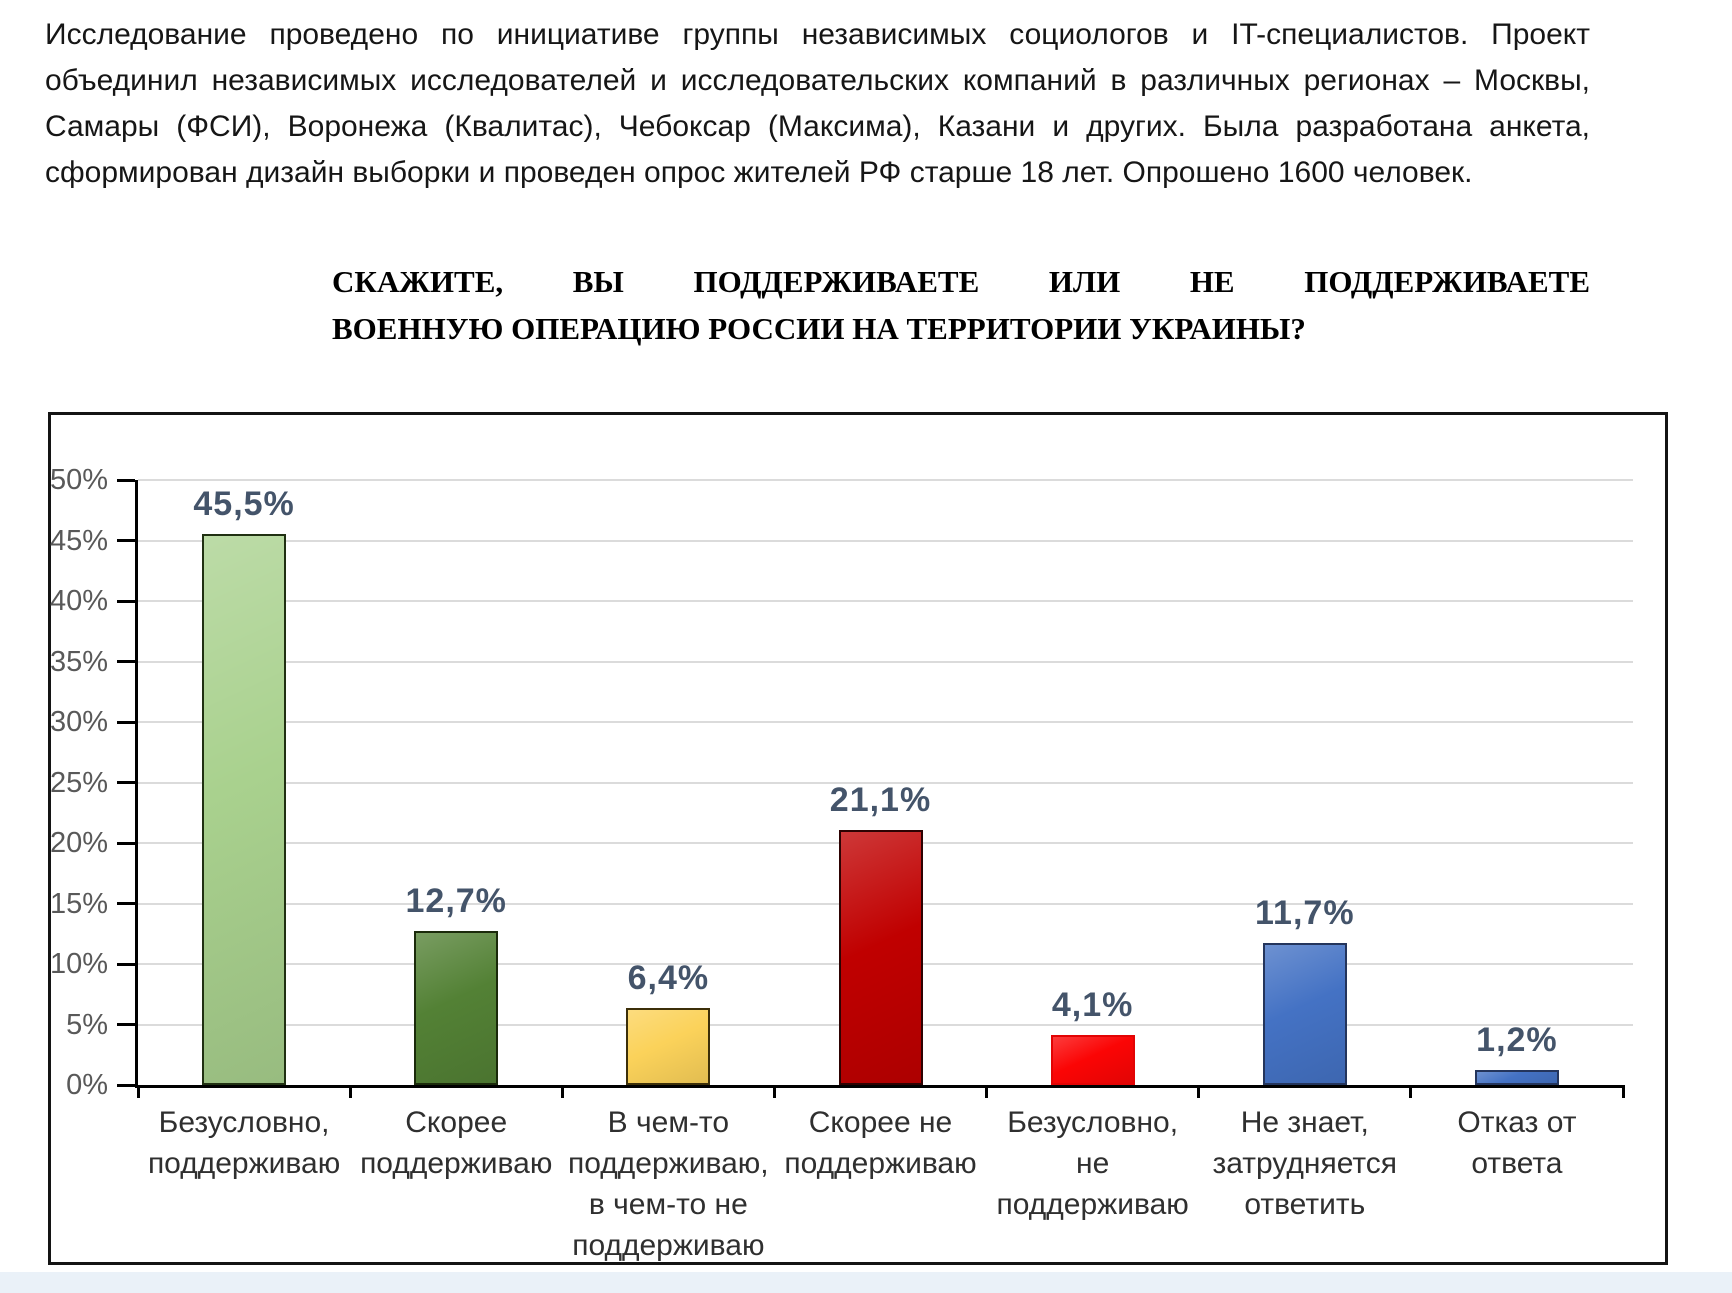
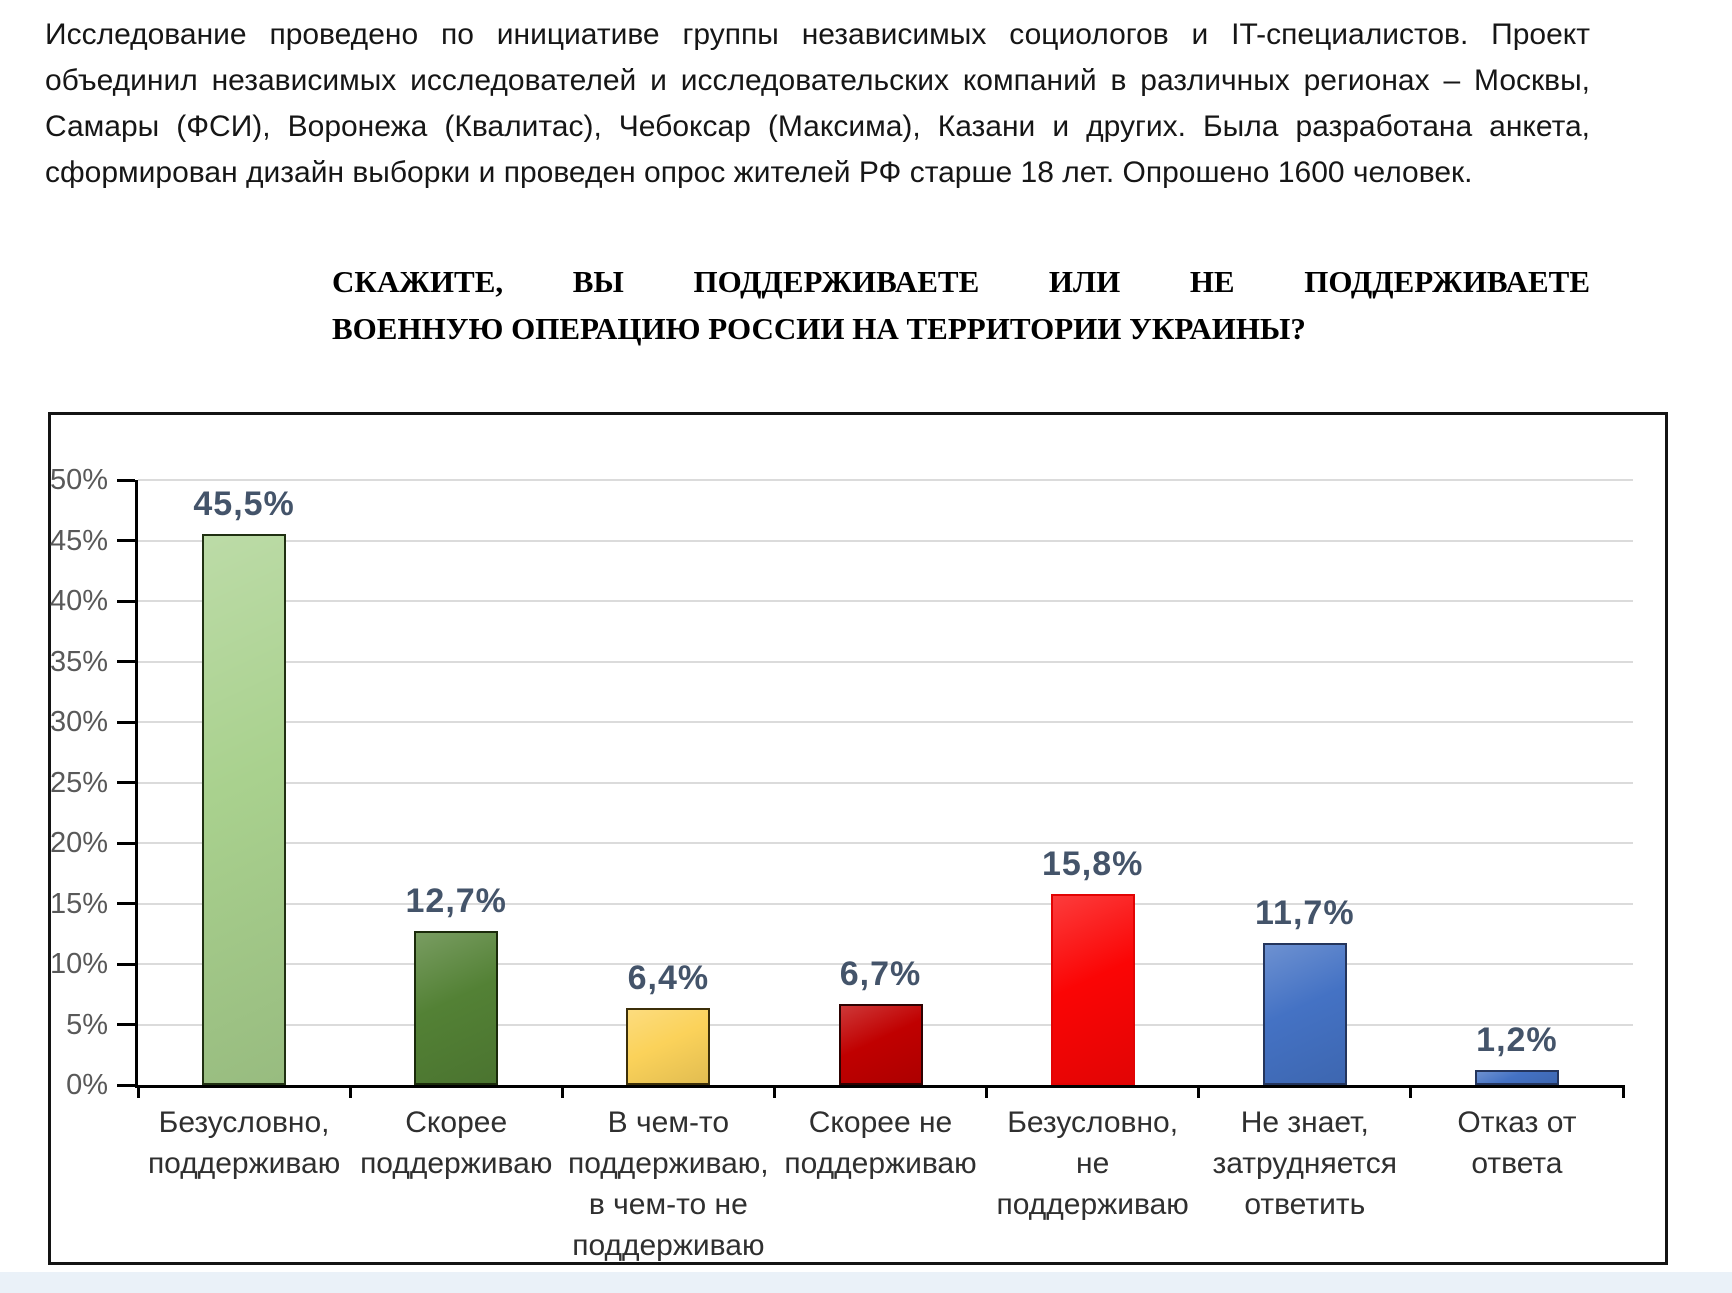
Скорее не поддерживаю: 21,1% -> 6,7%
Безусловно, не поддерживаю: 4,1% -> 15,8%
